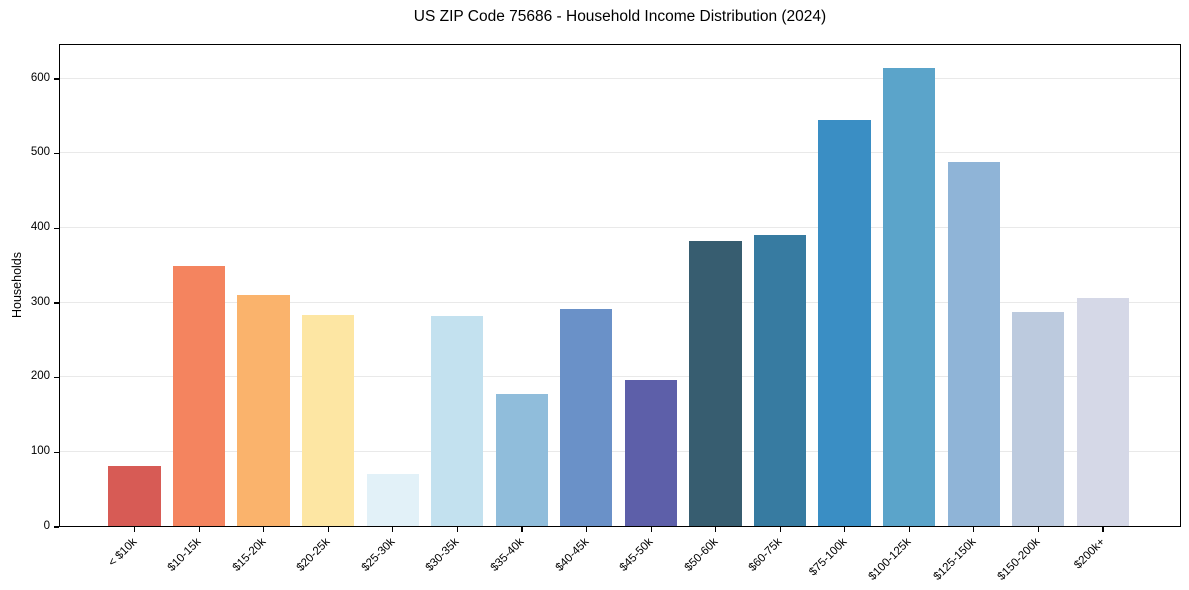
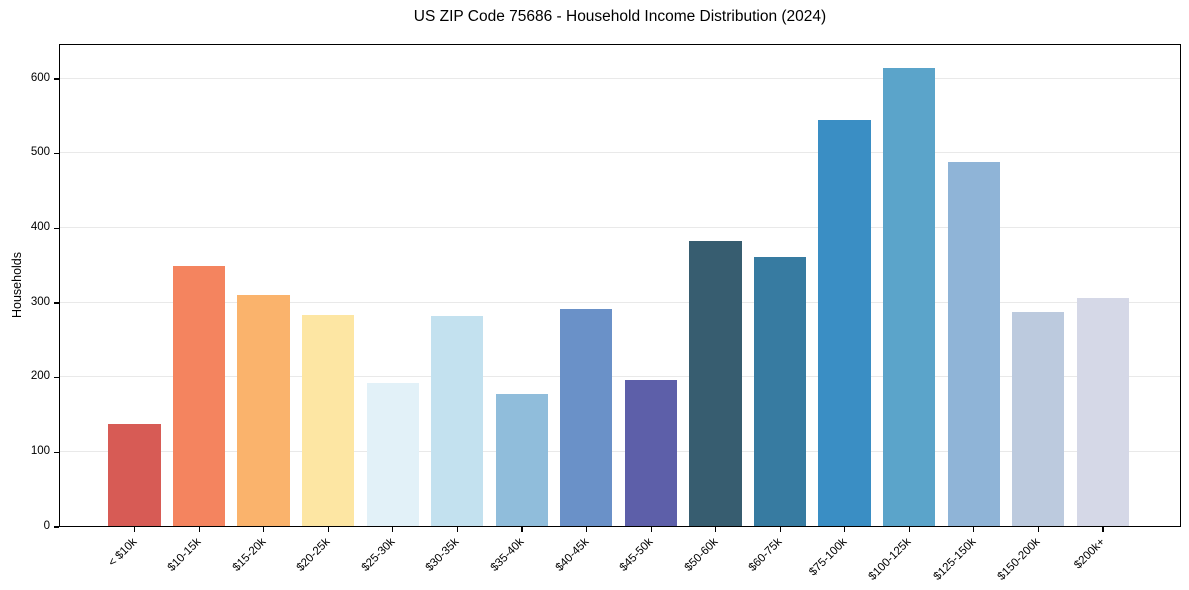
< $10k: 80 -> 140
$25-30k: 70 -> 190
$60-75k: 390 -> 360
